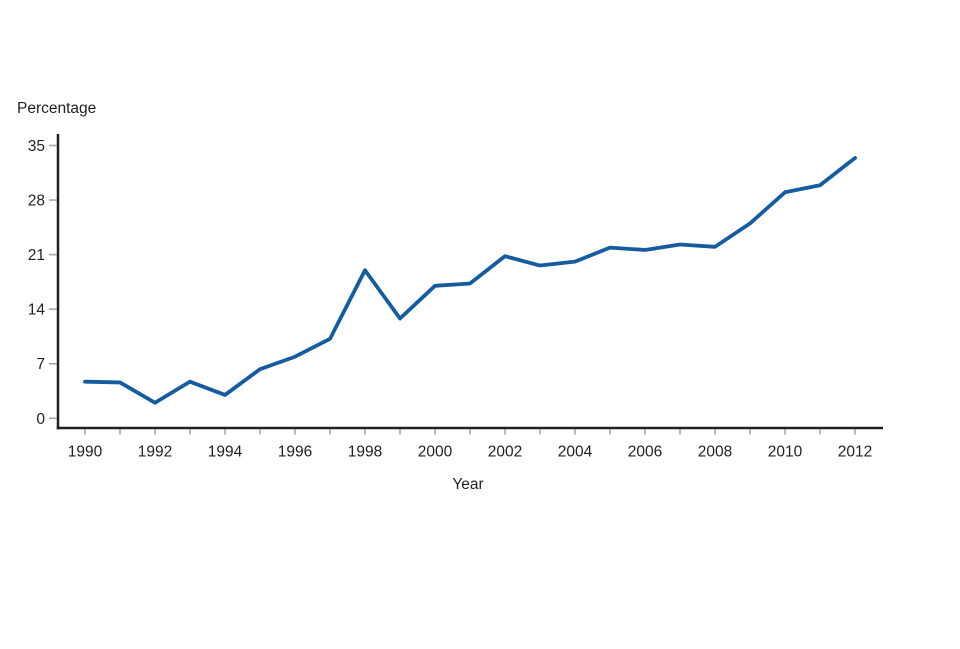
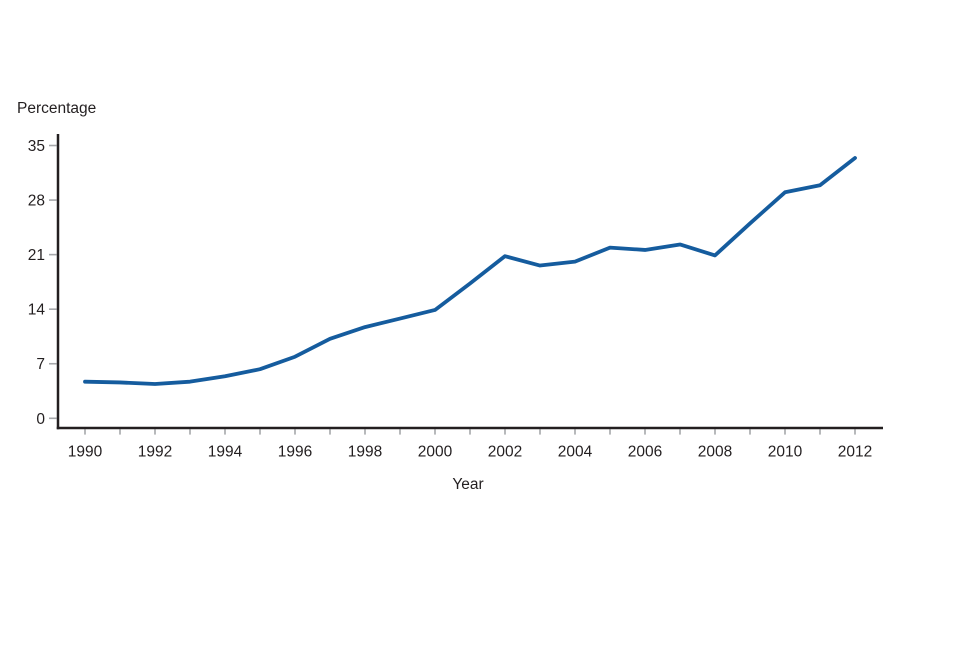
1992: 2 -> 4
1994: 3 -> 5
1998: 19 -> 12
2000: 17 -> 14
2008: 22 -> 21
